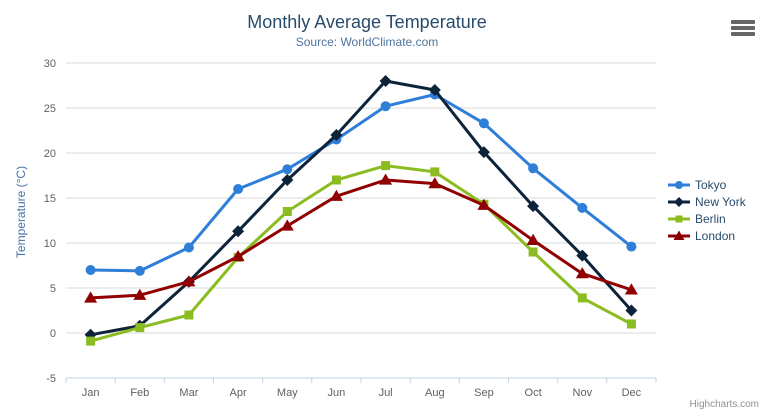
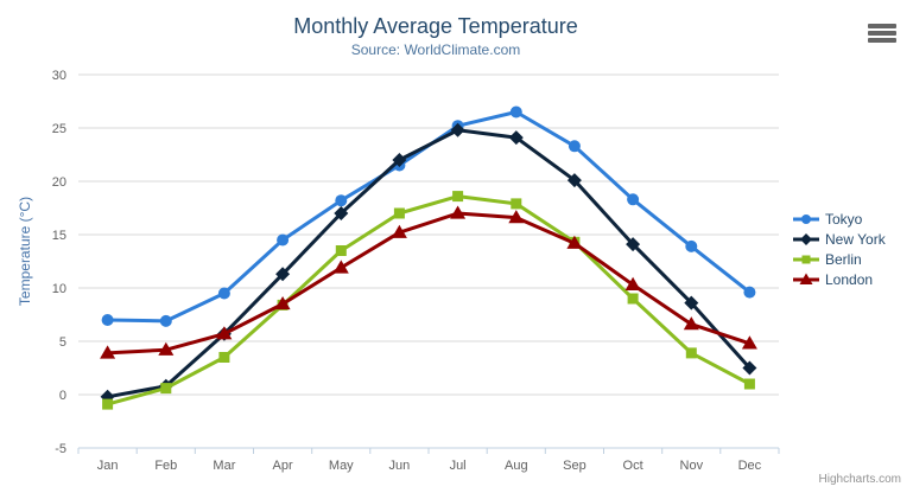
Berlin/Mar: 2 -> 4
Tokyo/Apr: 16 -> 14
New York/Jul: 28 -> 25
New York/Aug: 27 -> 24
